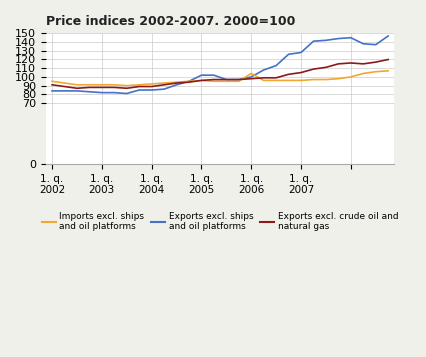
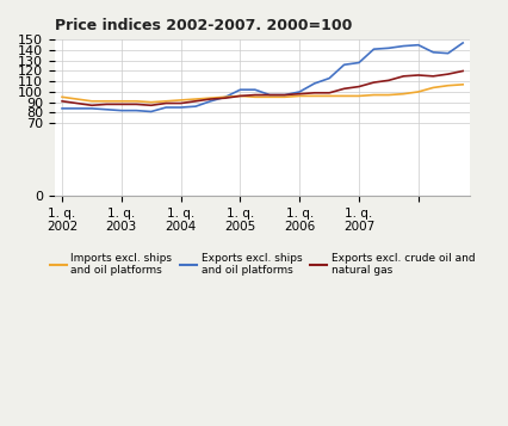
Imports excl. ships and oil platforms/1. q. 2006: 104 -> 96
